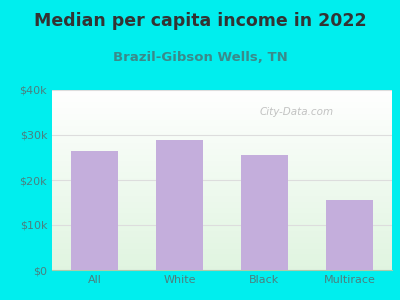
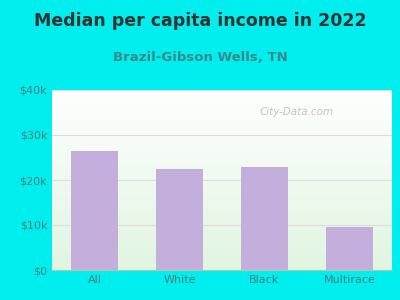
White: $28.8k -> $22.5k
Black: $25.5k -> $23.0k
Multirace: $15.5k -> $9.5k
